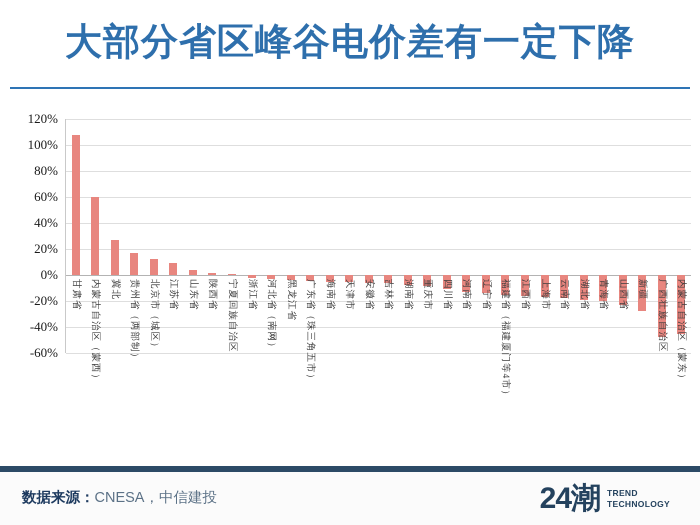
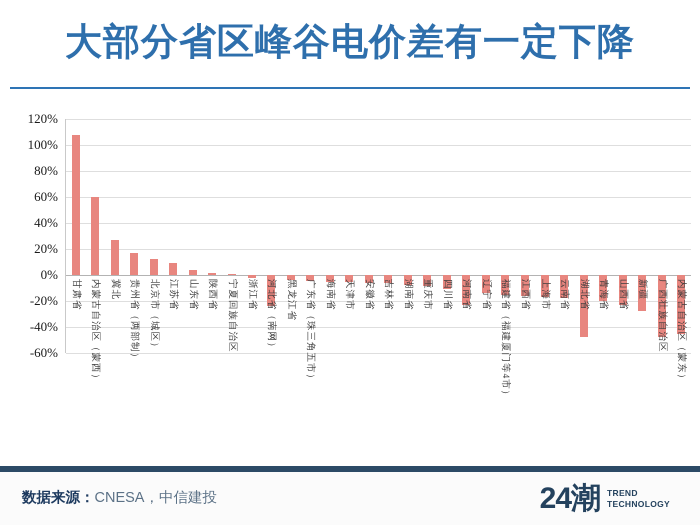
河北省（南网）: -3% -> -24%
河南省: -13% -> -23%
湖北省: -19% -> -48%
